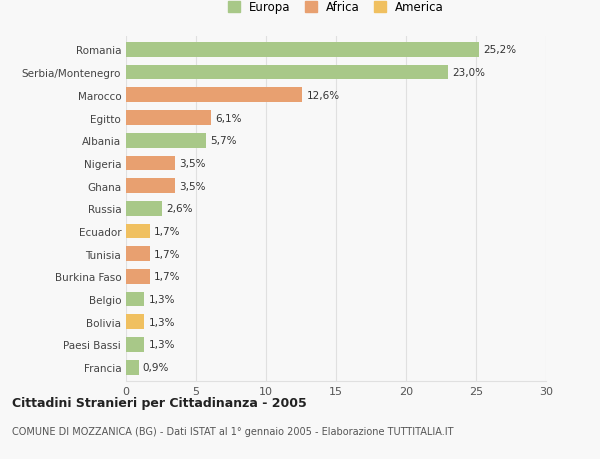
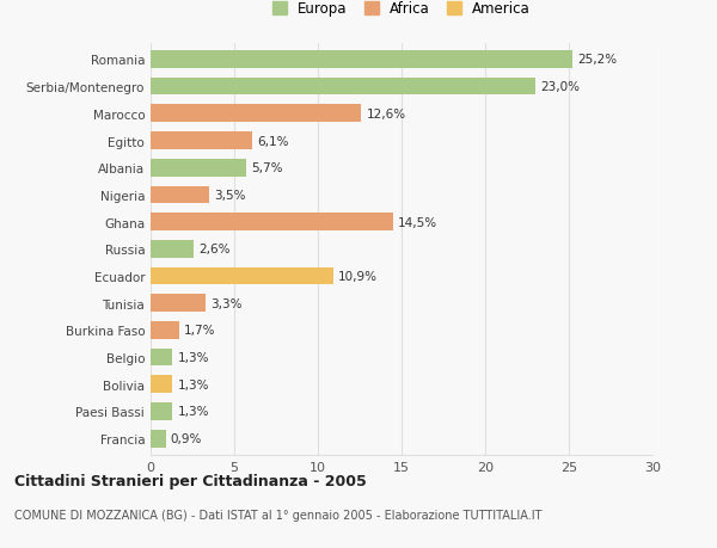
Ghana: 3,5% -> 14,5%
Ecuador: 1,7% -> 10,9%
Tunisia: 1,7% -> 3,3%
